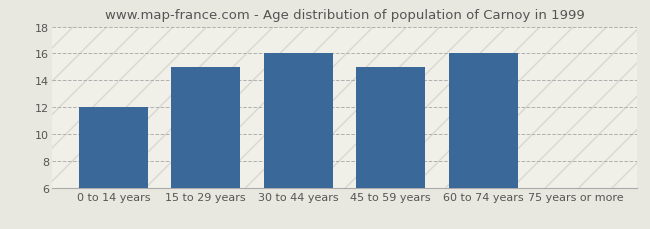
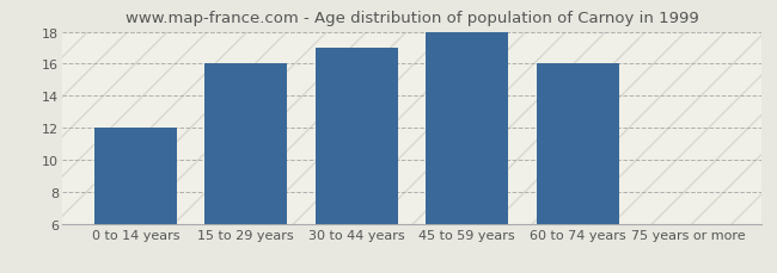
15 to 29 years: 15 -> 16
30 to 44 years: 16 -> 17
45 to 59 years: 15 -> 18
